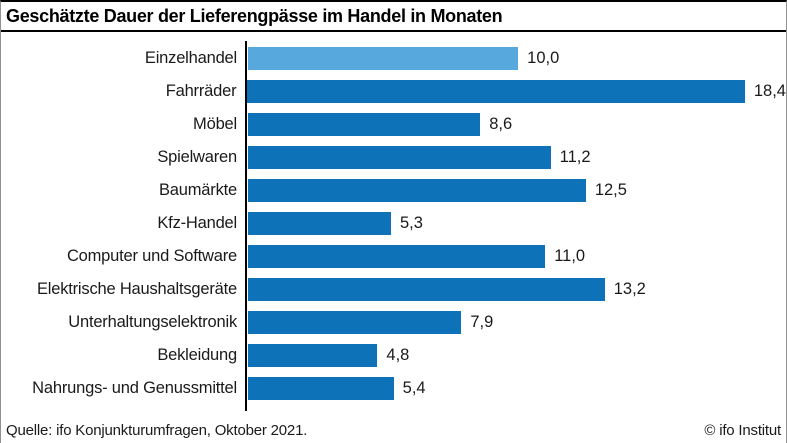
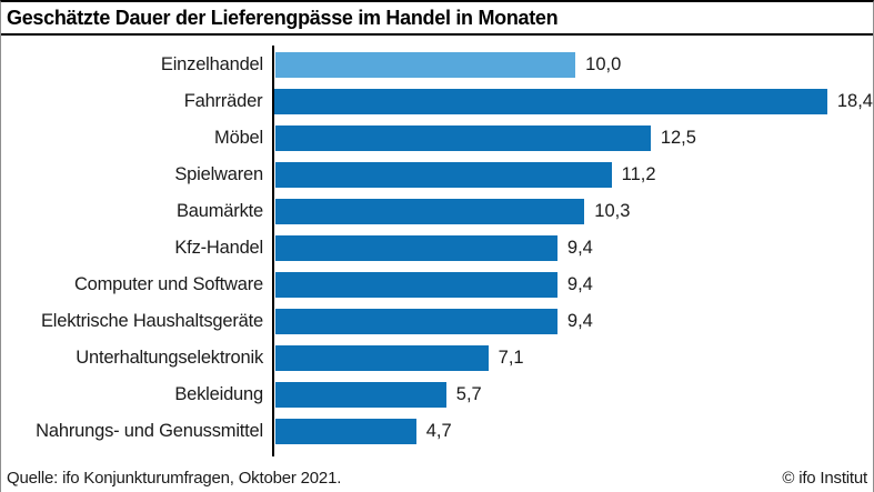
Möbel: 8,6 -> 12,5
Baumärkte: 12,5 -> 10,3
Kfz-Handel: 5,3 -> 9,4
Computer und Software: 11,0 -> 9,4
Elektrische Haushaltsgeräte: 13,2 -> 9,4
Unterhaltungselektronik: 7,9 -> 7,1
Bekleidung: 4,8 -> 5,7
Nahrungs- und Genussmittel: 5,4 -> 4,7
